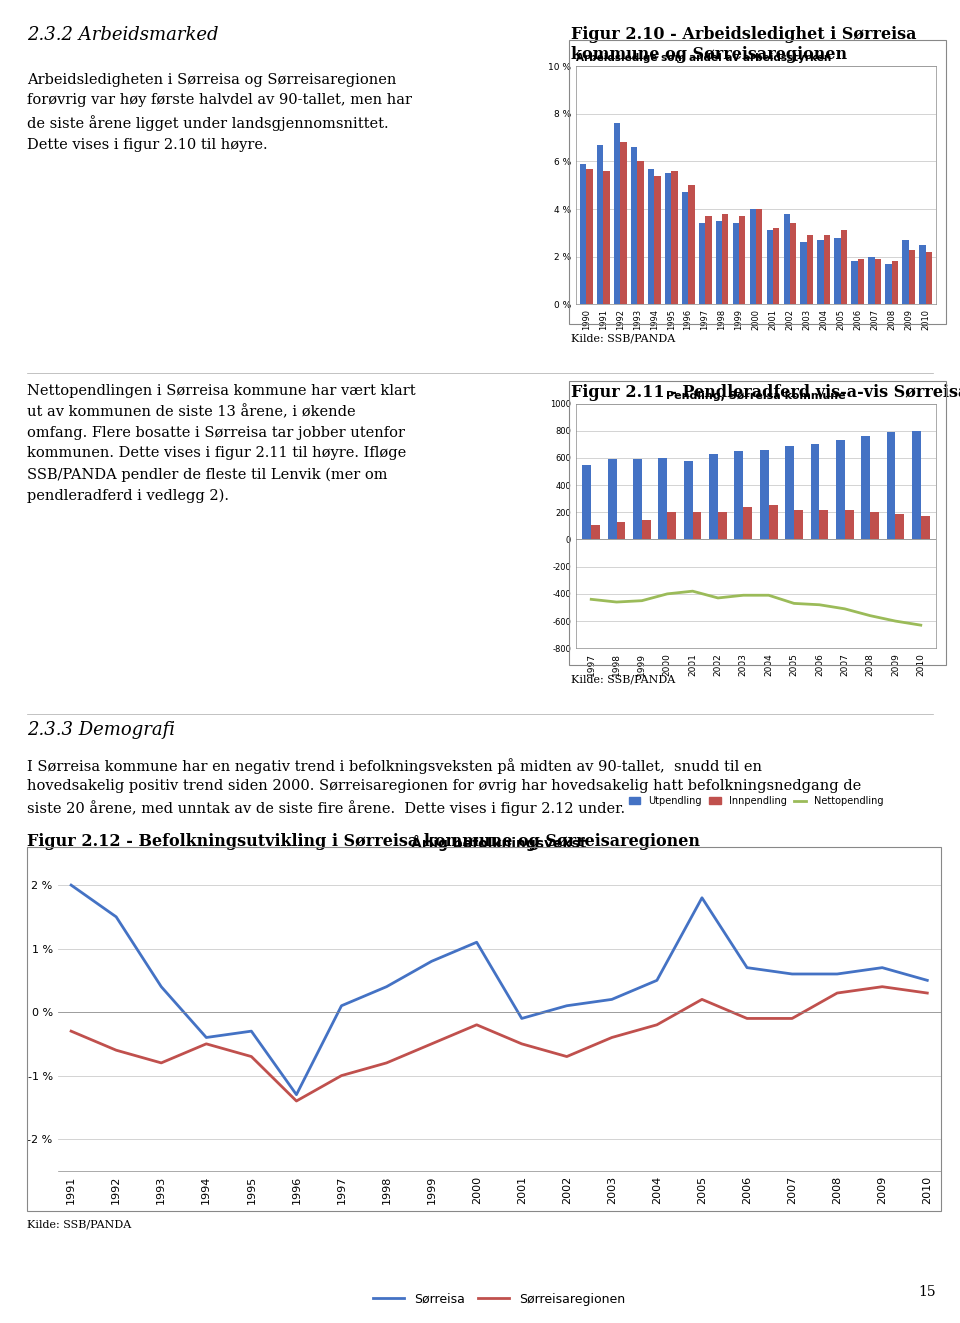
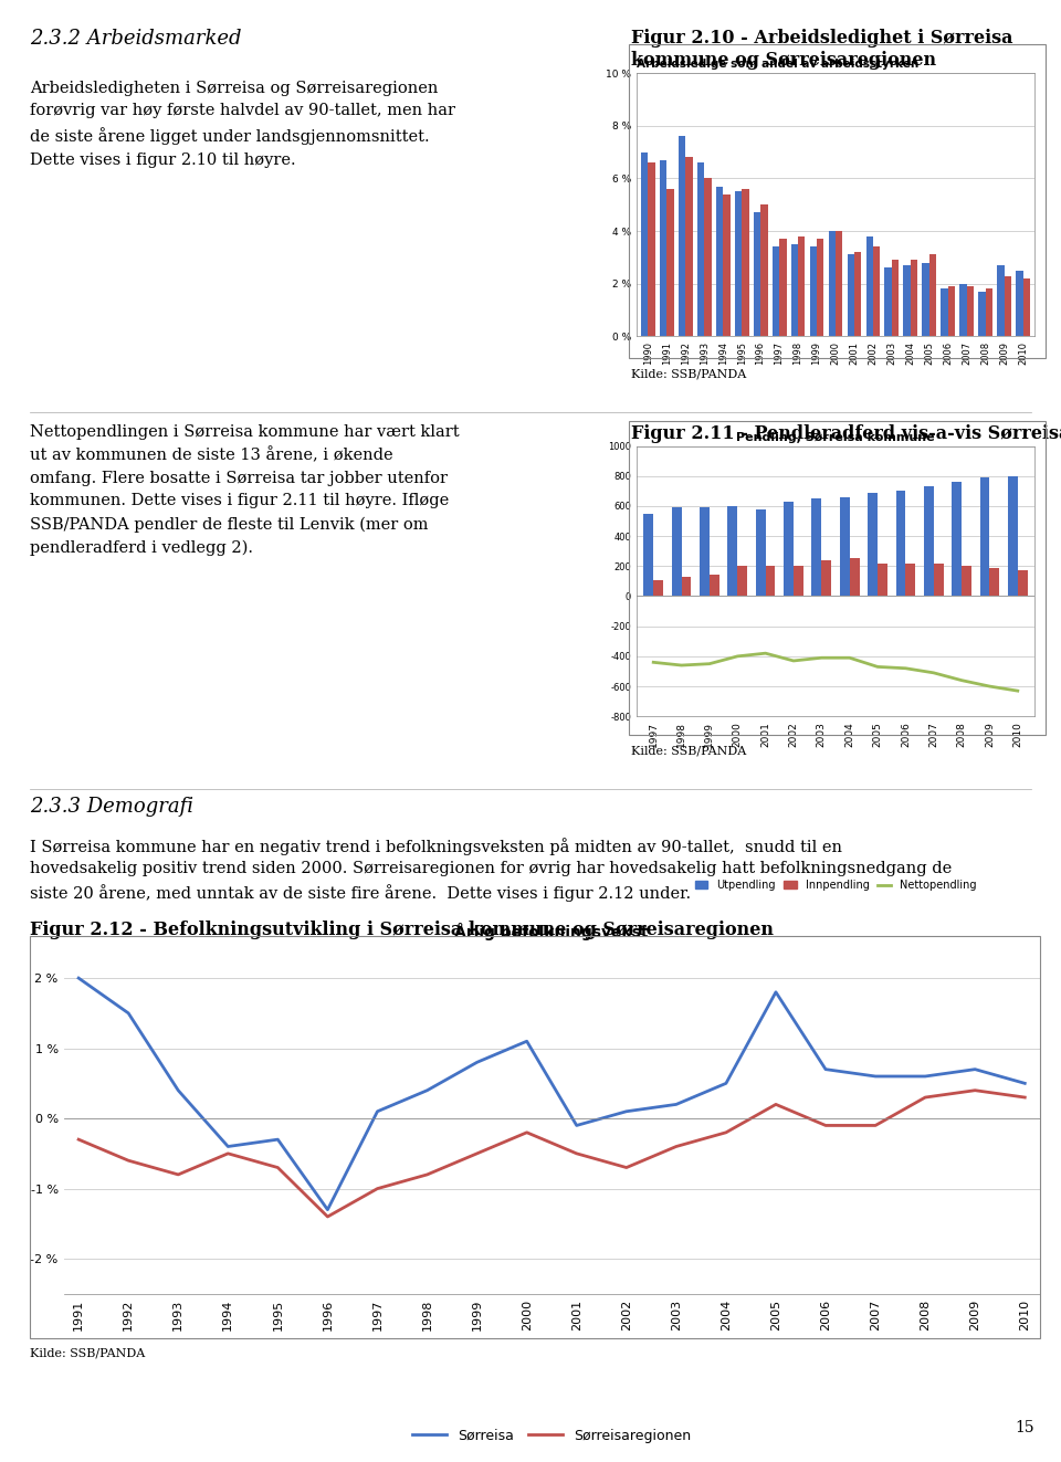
Sørreisa/1990: 5.9 % -> 7.0 %
Sørreisaregionen/1990: 5.7 % -> 6.6 %
